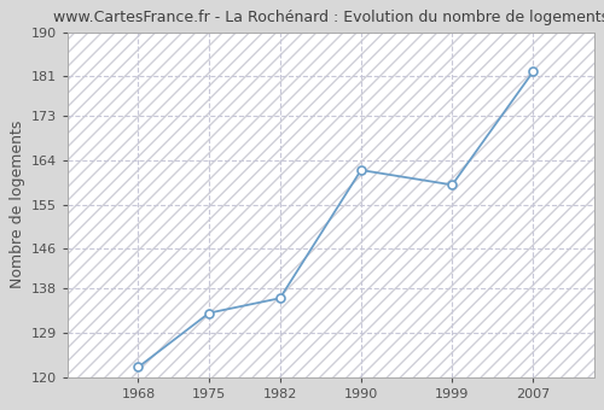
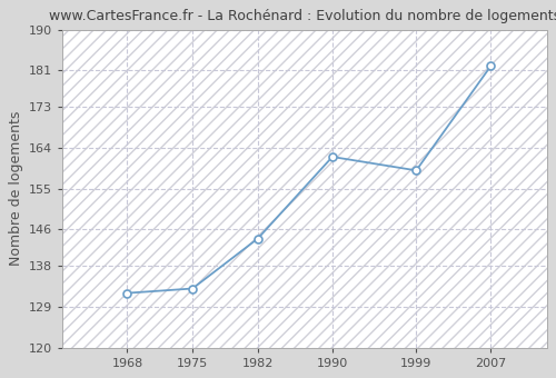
1968: 122 -> 132
1982: 136 -> 144
